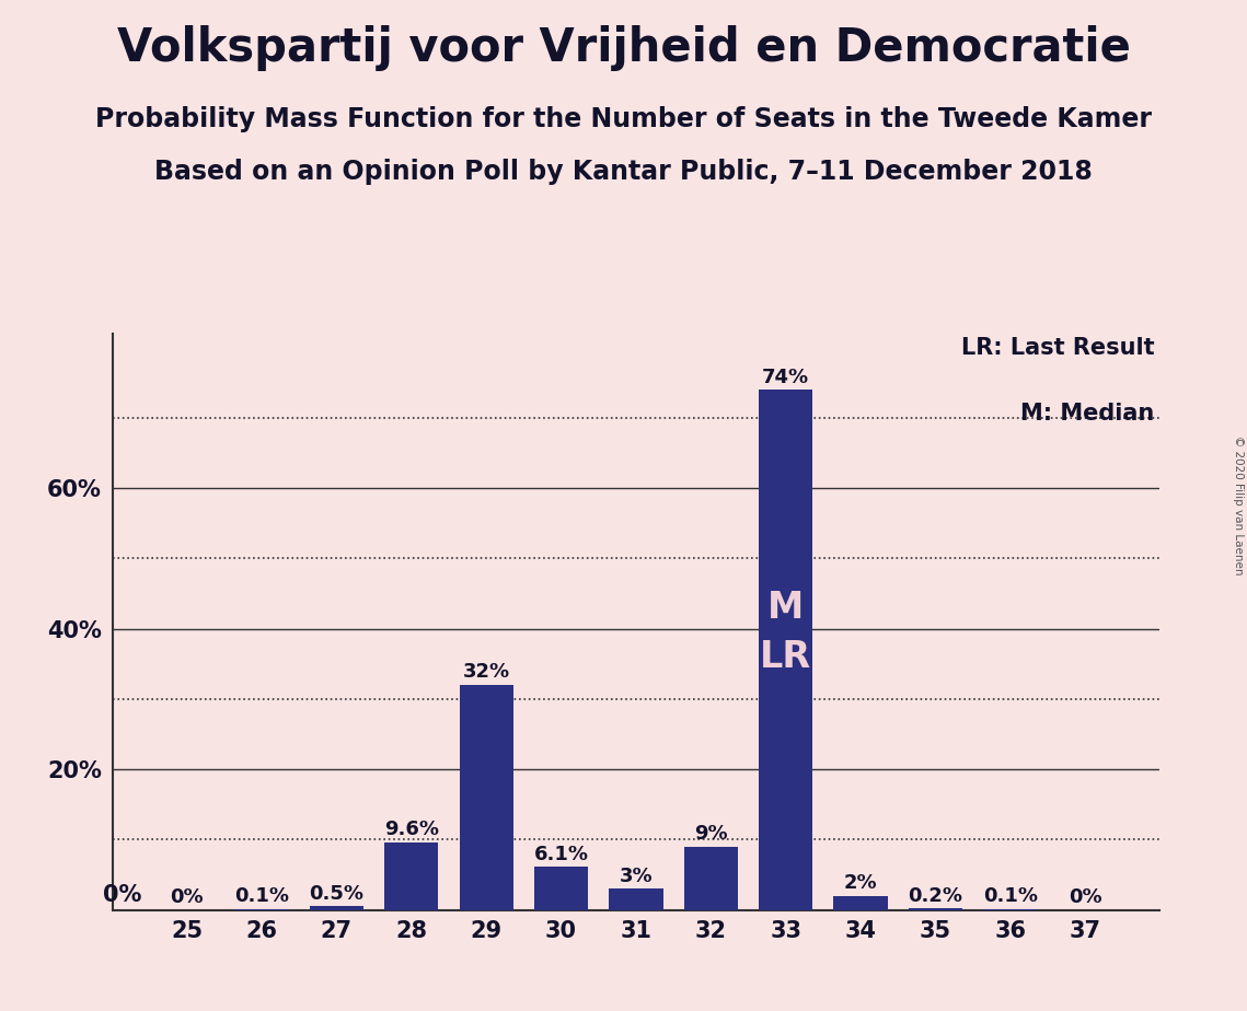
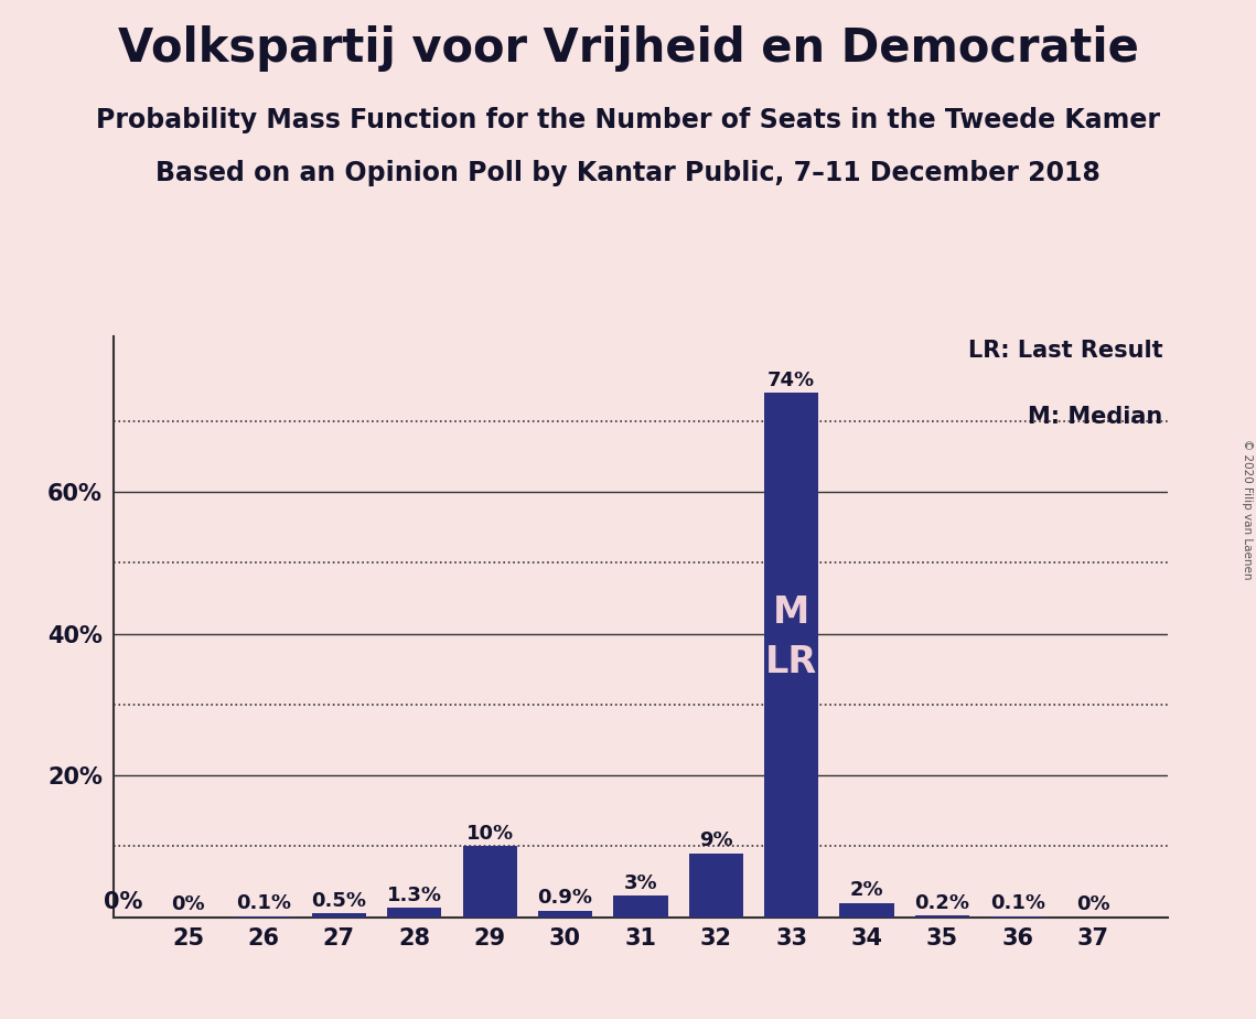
28: 9.6% -> 1.3%
29: 32% -> 10%
30: 6.1% -> 0.9%
